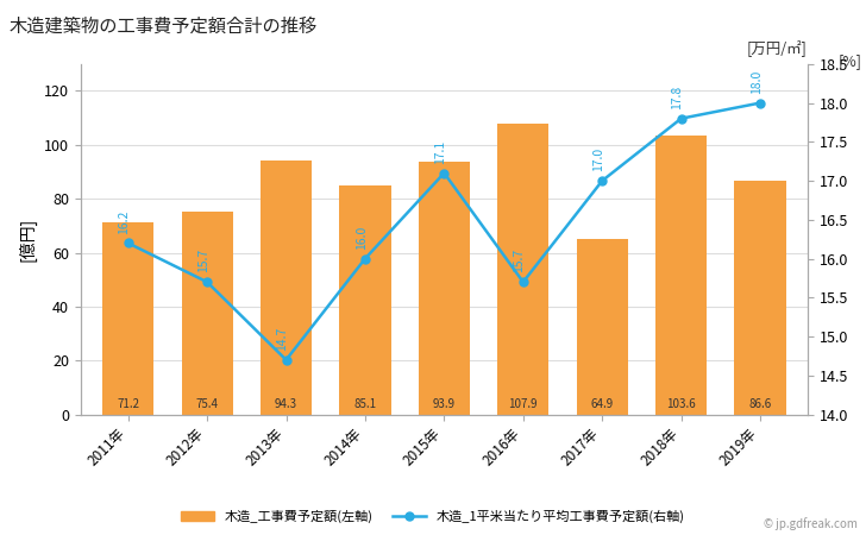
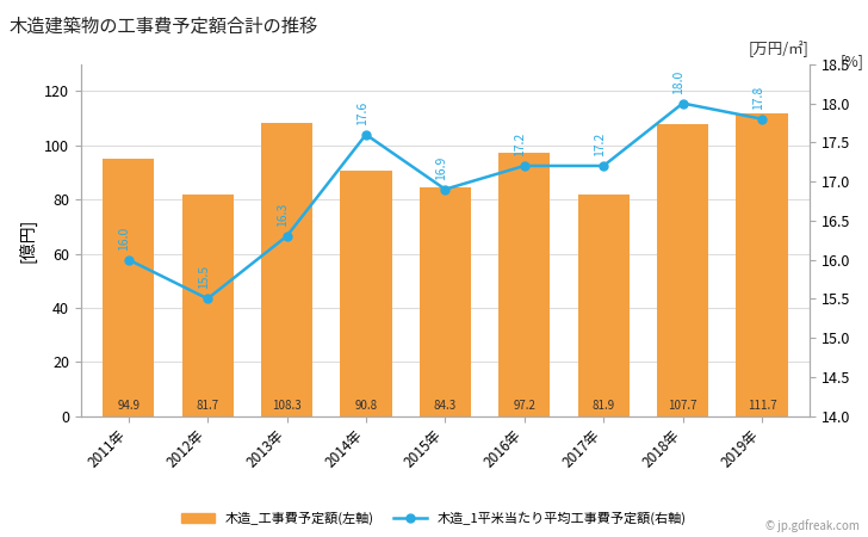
木造_工事費予定額(左軸)/2011年: 71.2 -> 94.9
木造_1平米当たり平均工事費予定額(右軸)/2011年: 16.2 -> 16.0
木造_工事費予定額(左軸)/2012年: 75.4 -> 81.7
木造_1平米当たり平均工事費予定額(右軸)/2012年: 15.7 -> 15.5
木造_工事費予定額(左軸)/2013年: 94.3 -> 108.3
木造_1平米当たり平均工事費予定額(右軸)/2013年: 14.7 -> 16.3
木造_工事費予定額(左軸)/2014年: 85.1 -> 90.8
木造_1平米当たり平均工事費予定額(右軸)/2014年: 16.0 -> 17.6
木造_工事費予定額(左軸)/2015年: 93.9 -> 84.3
木造_1平米当たり平均工事費予定額(右軸)/2015年: 17.1 -> 16.9
木造_工事費予定額(左軸)/2016年: 107.9 -> 97.2
木造_1平米当たり平均工事費予定額(右軸)/2016年: 15.7 -> 17.2
木造_工事費予定額(左軸)/2017年: 64.9 -> 81.9
木造_1平米当たり平均工事費予定額(右軸)/2017年: 17.0 -> 17.2
木造_工事費予定額(左軸)/2018年: 103.6 -> 107.7
木造_1平米当たり平均工事費予定額(右軸)/2018年: 17.8 -> 18.0
木造_工事費予定額(左軸)/2019年: 86.6 -> 111.7
木造_1平米当たり平均工事費予定額(右軸)/2019年: 18.0 -> 17.8
